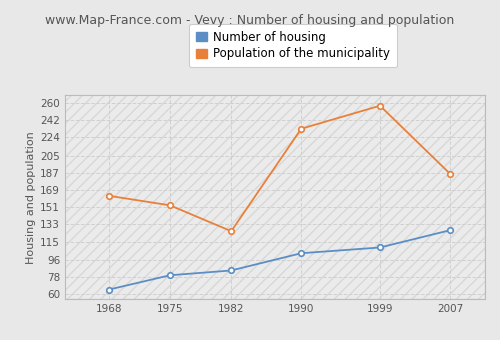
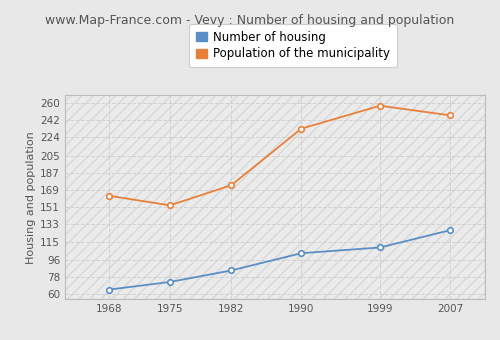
Number of housing/1975: 80 -> 73
Population of the municipality/1982: 126 -> 174
Population of the municipality/2007: 186 -> 247
